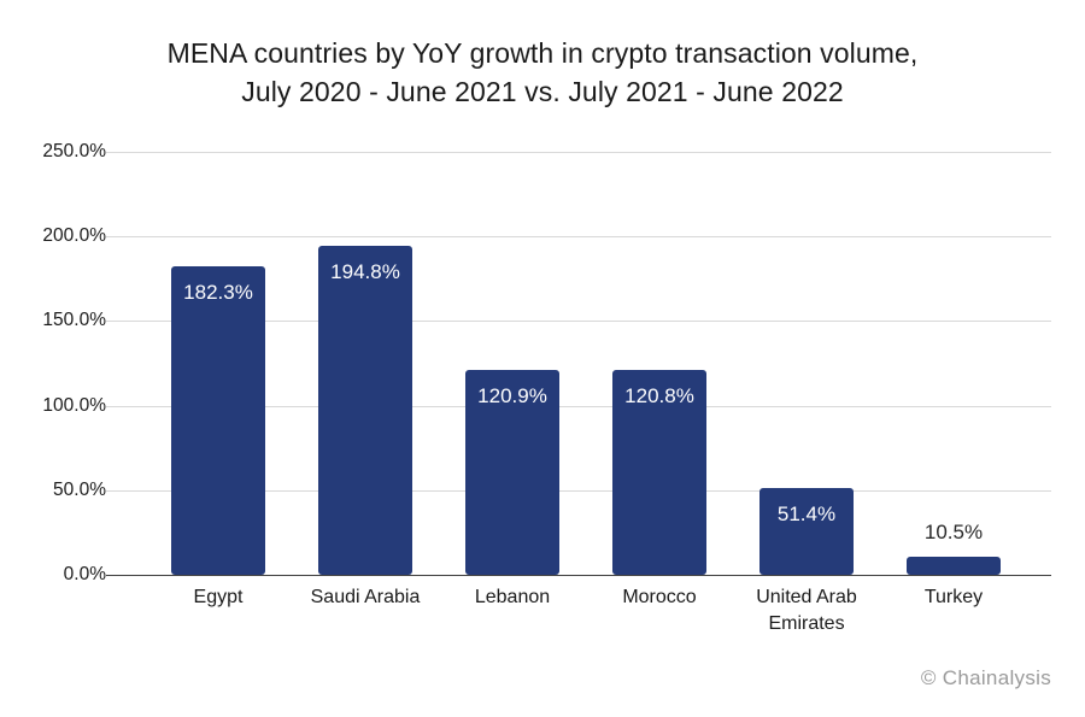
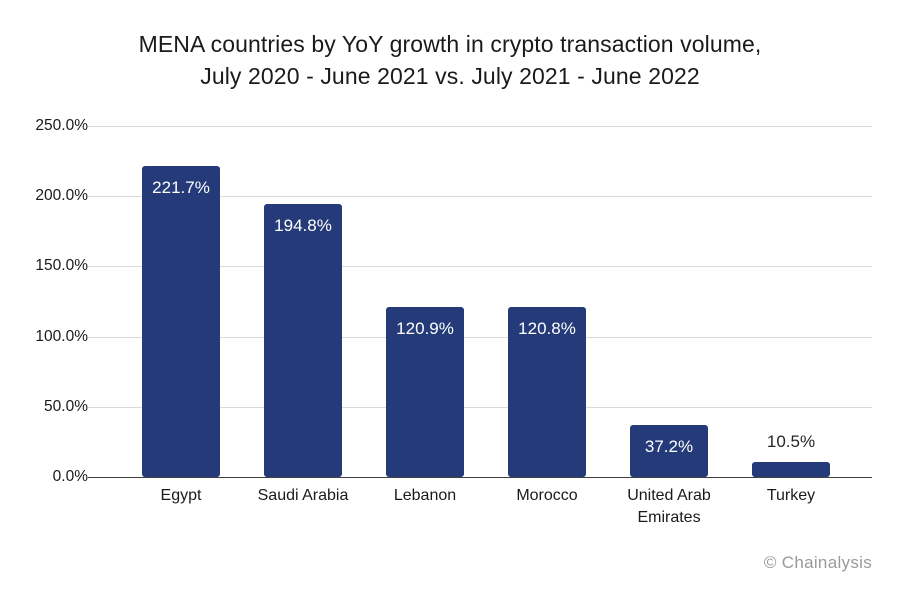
Egypt: 182.3% -> 221.7%
United Arab Emirates: 51.4% -> 37.2%
